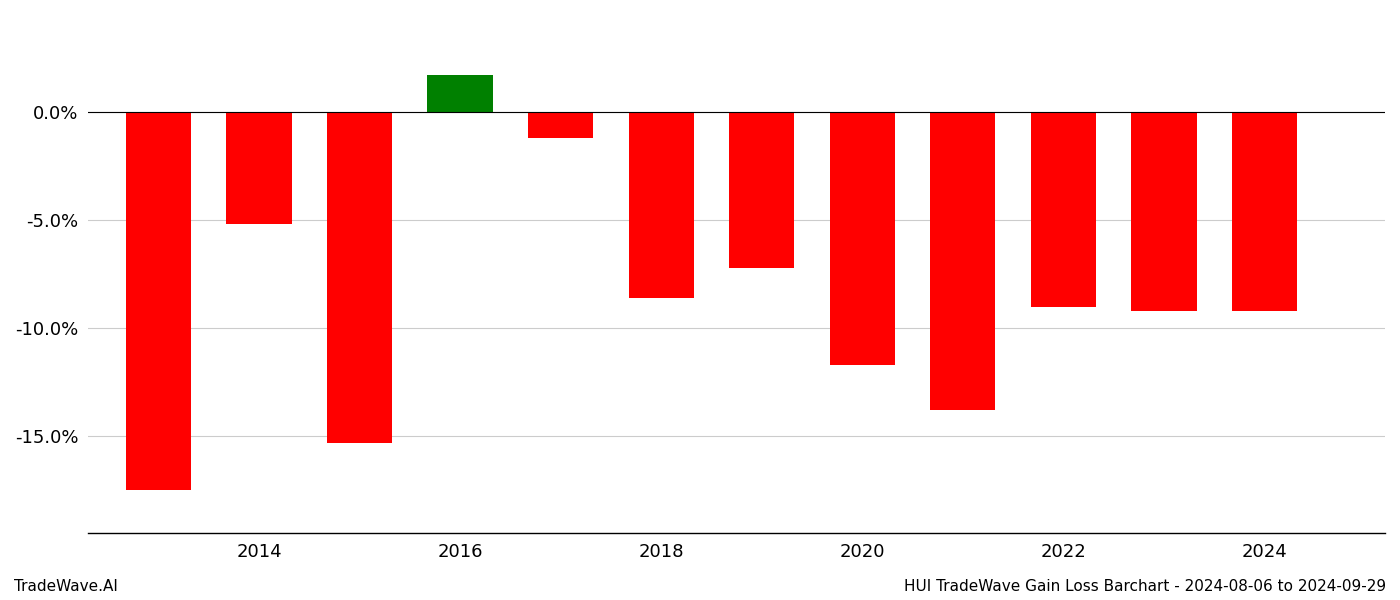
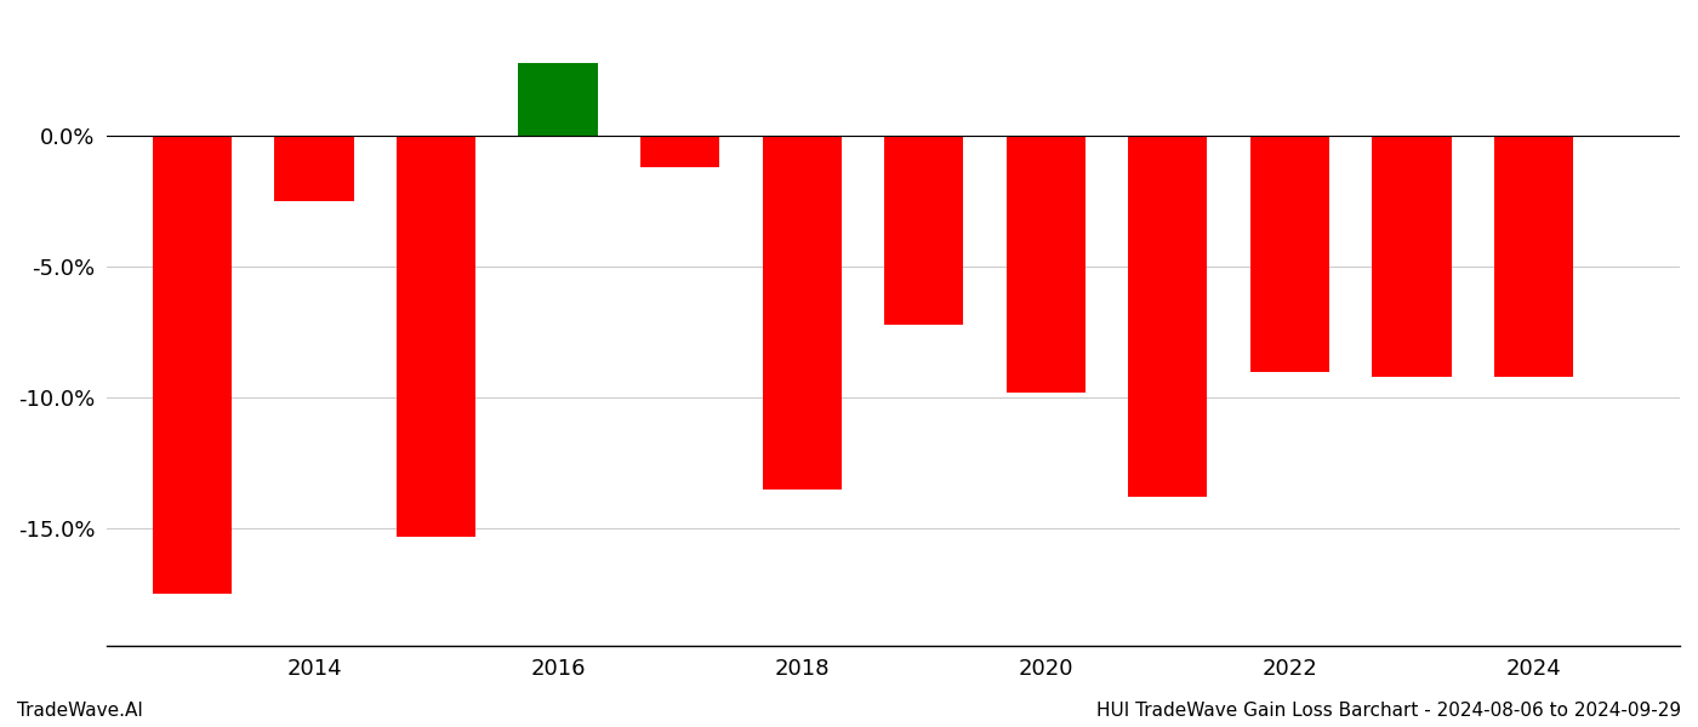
2014: -5.2% -> -2.5%
2016: 1.7% -> 2.8%
2018: -8.6% -> -13.5%
2020: -11.7% -> -9.8%
